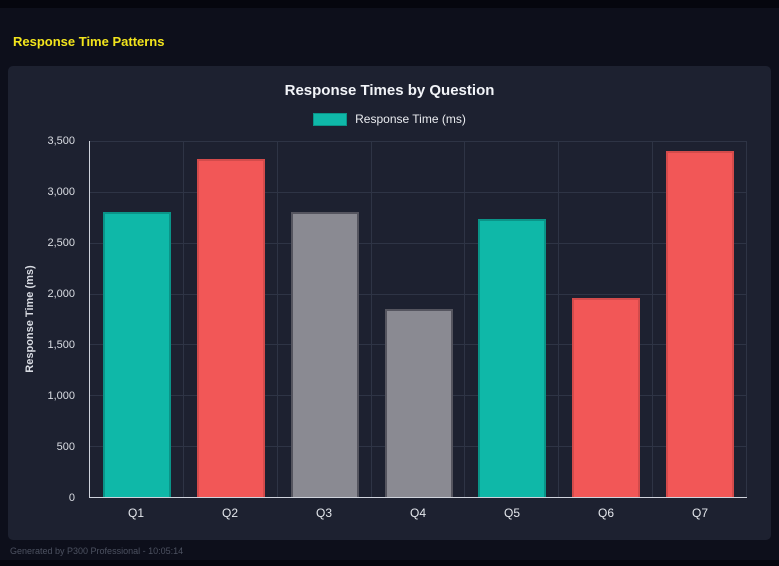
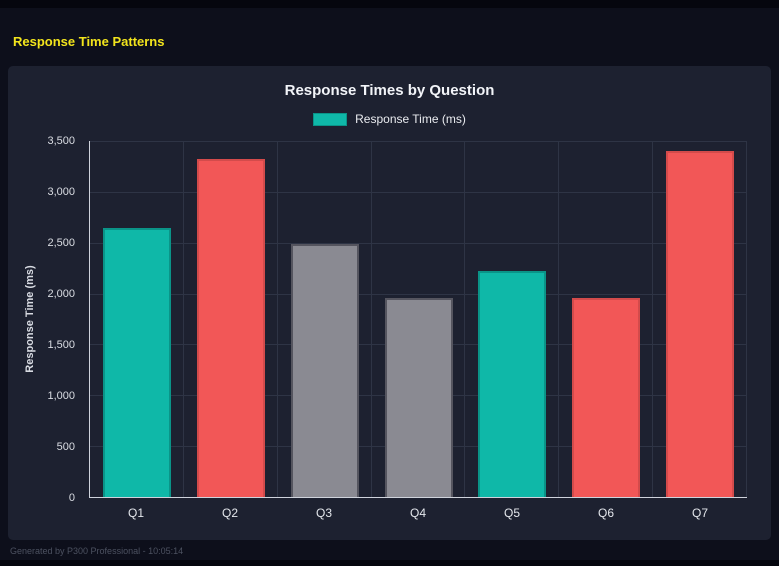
Q1: 2800 -> 2640
Q3: 2800 -> 2490
Q4: 1850 -> 1960
Q5: 2730 -> 2220
